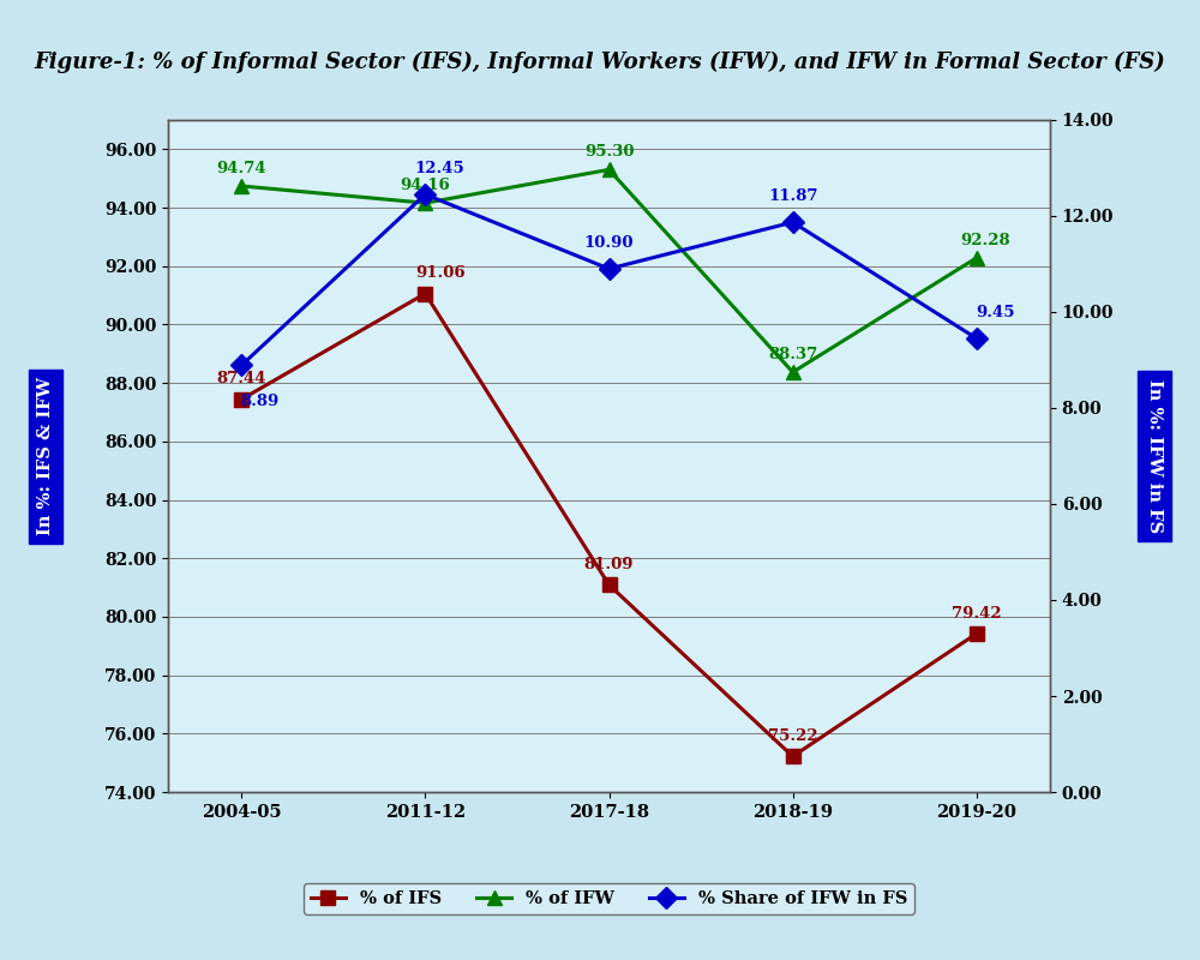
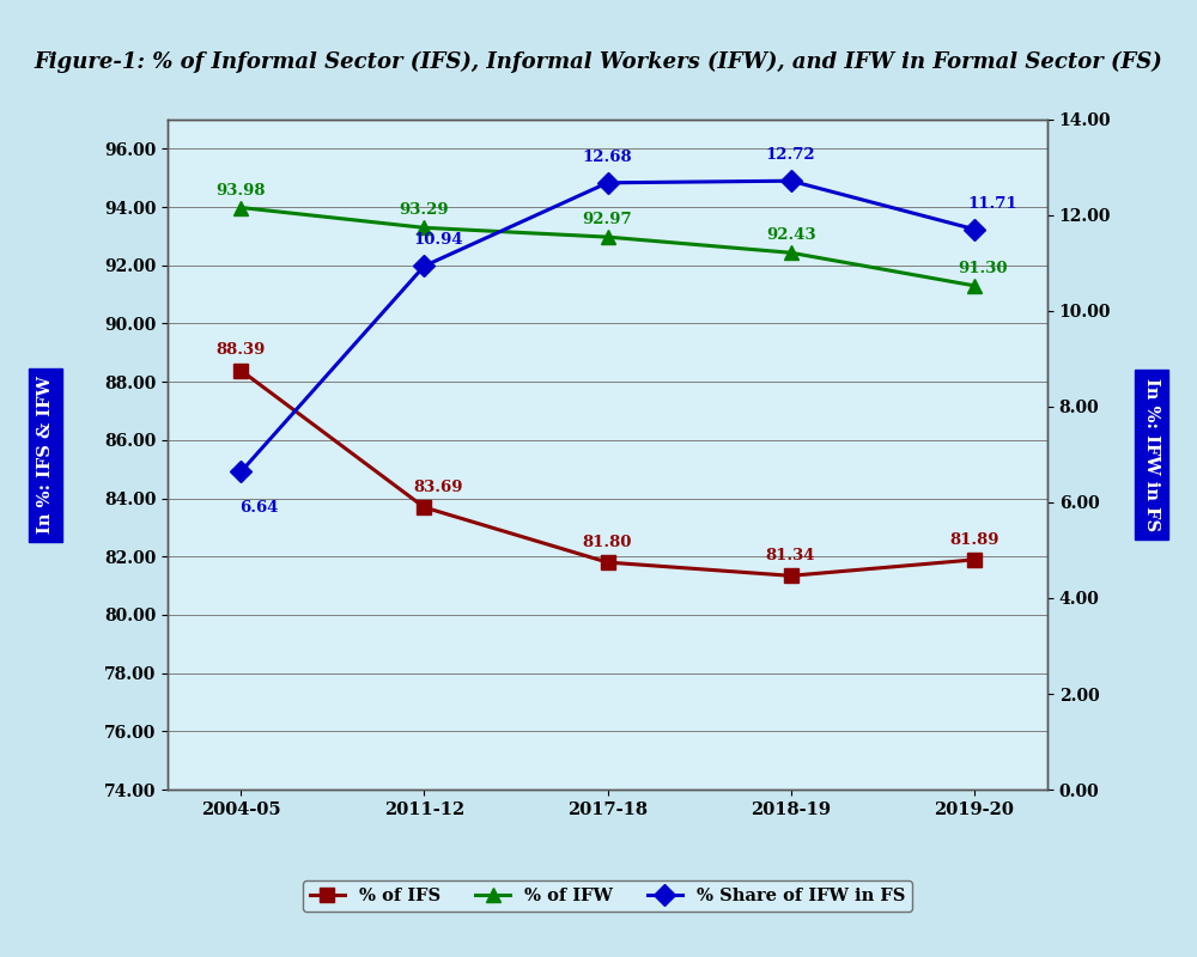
% of IFS/2004-05: 87.44 -> 88.39
% of IFW/2004-05: 94.74 -> 93.98
% Share of IFW in FS/2004-05: 8.89 -> 6.64
% of IFS/2011-12: 91.06 -> 83.69
% of IFW/2011-12: 94.16 -> 93.29
% Share of IFW in FS/2011-12: 12.45 -> 10.94
% of IFS/2017-18: 81.09 -> 81.80
% of IFW/2017-18: 95.30 -> 92.97
% Share of IFW in FS/2017-18: 10.90 -> 12.68
% of IFS/2018-19: 75.22 -> 81.34
% of IFW/2018-19: 88.37 -> 92.43
% Share of IFW in FS/2018-19: 11.87 -> 12.72
% of IFS/2019-20: 79.42 -> 81.89
% of IFW/2019-20: 92.28 -> 91.30
% Share of IFW in FS/2019-20: 9.45 -> 11.71
